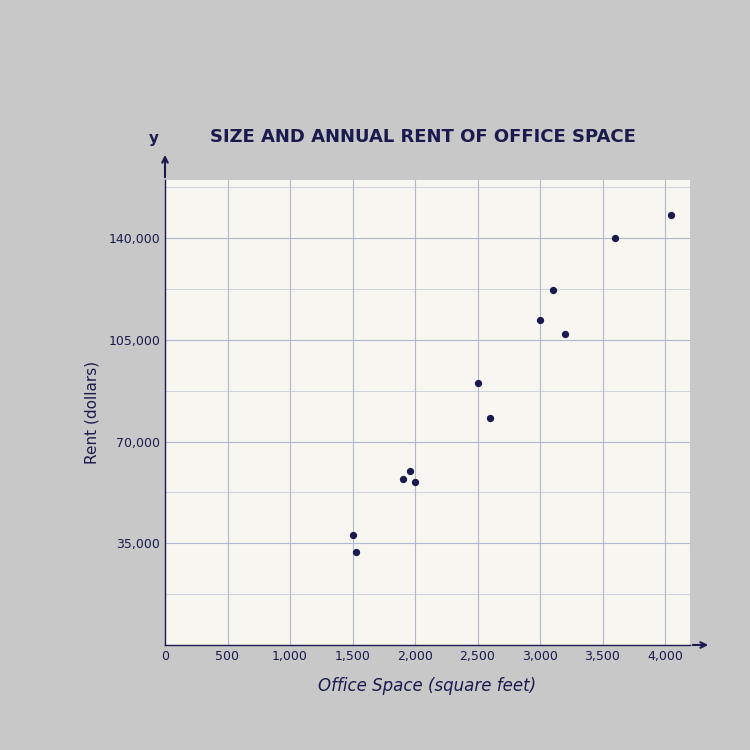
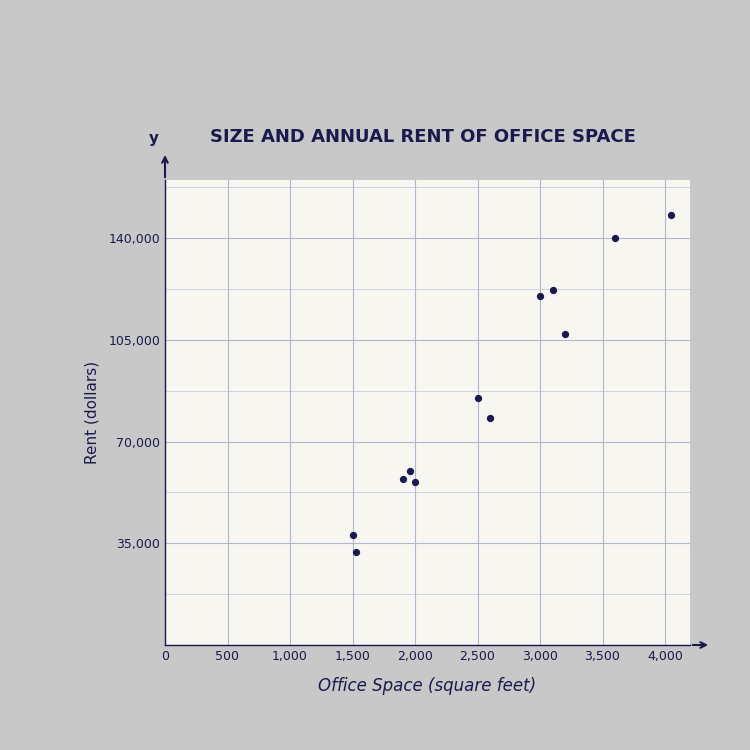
2,500: 90,000 -> 85,000
3,000: 112,000 -> 120,000
